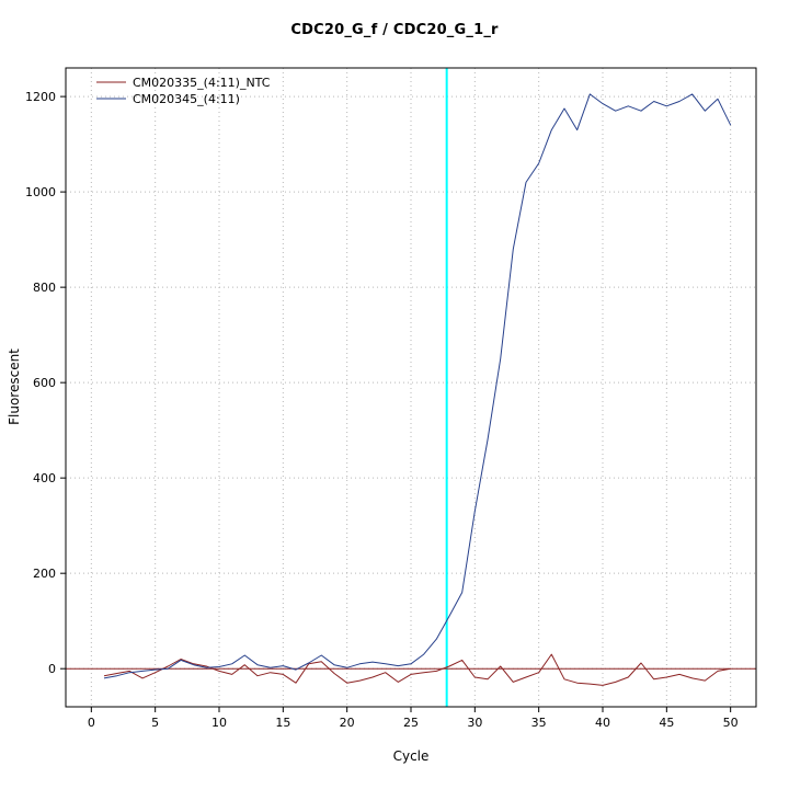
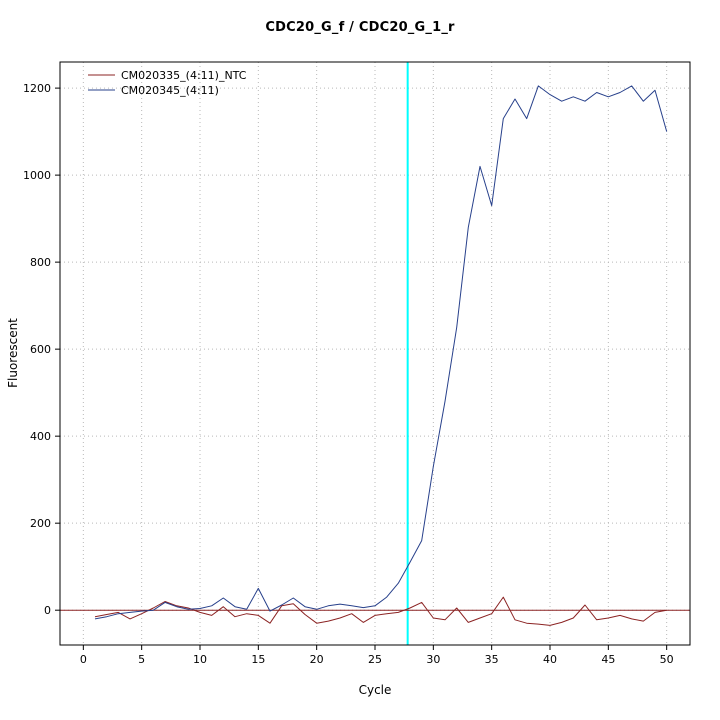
CM020345_(4:11)/15: 10 -> 50
CM020345_(4:11)/35: 1060 -> 930
CM020345_(4:11)/50: 1140 -> 1100
